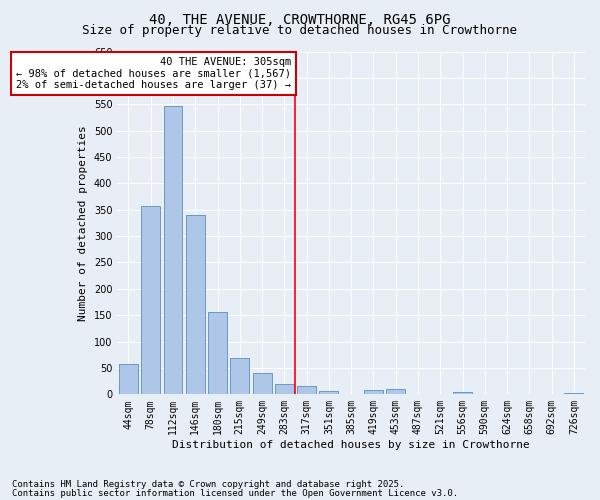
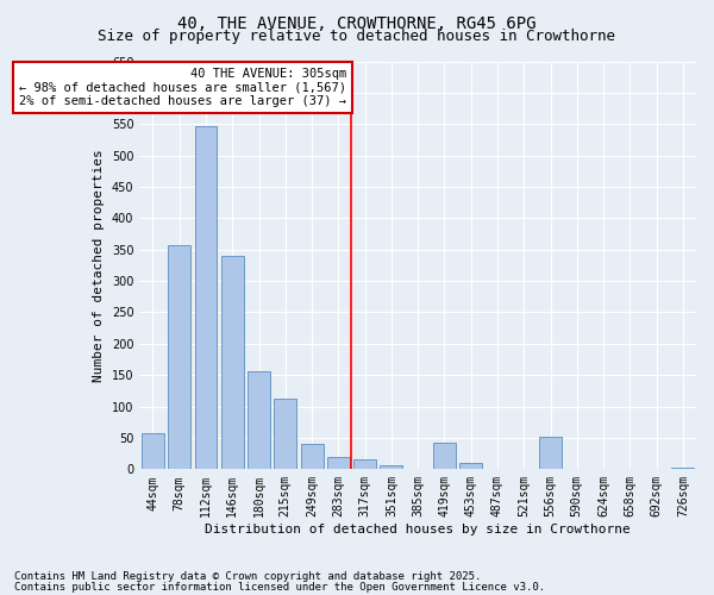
215sqm: 68 -> 112
419sqm: 8 -> 42
556sqm: 4 -> 52
